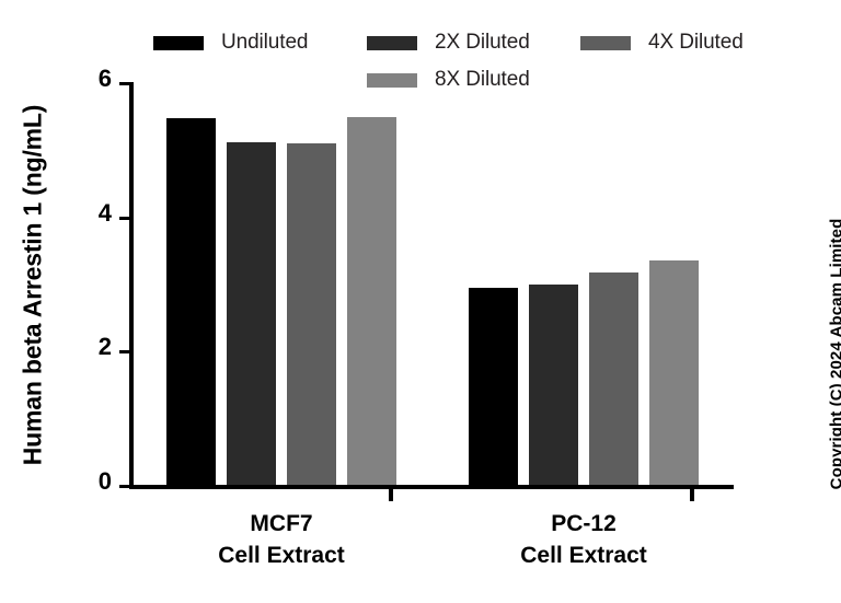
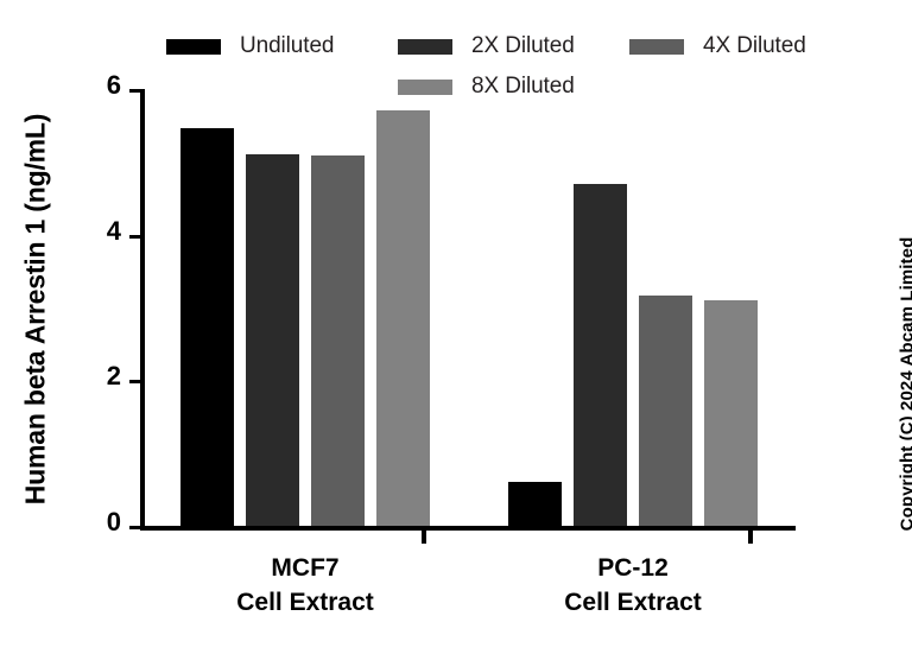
8X Diluted/MCF7 Cell Extract: 5.5 -> 5.7
Undiluted/PC-12 Cell Extract: 2.9 -> 0.6
2X Diluted/PC-12 Cell Extract: 3.0 -> 4.7
8X Diluted/PC-12 Cell Extract: 3.3 -> 3.1
